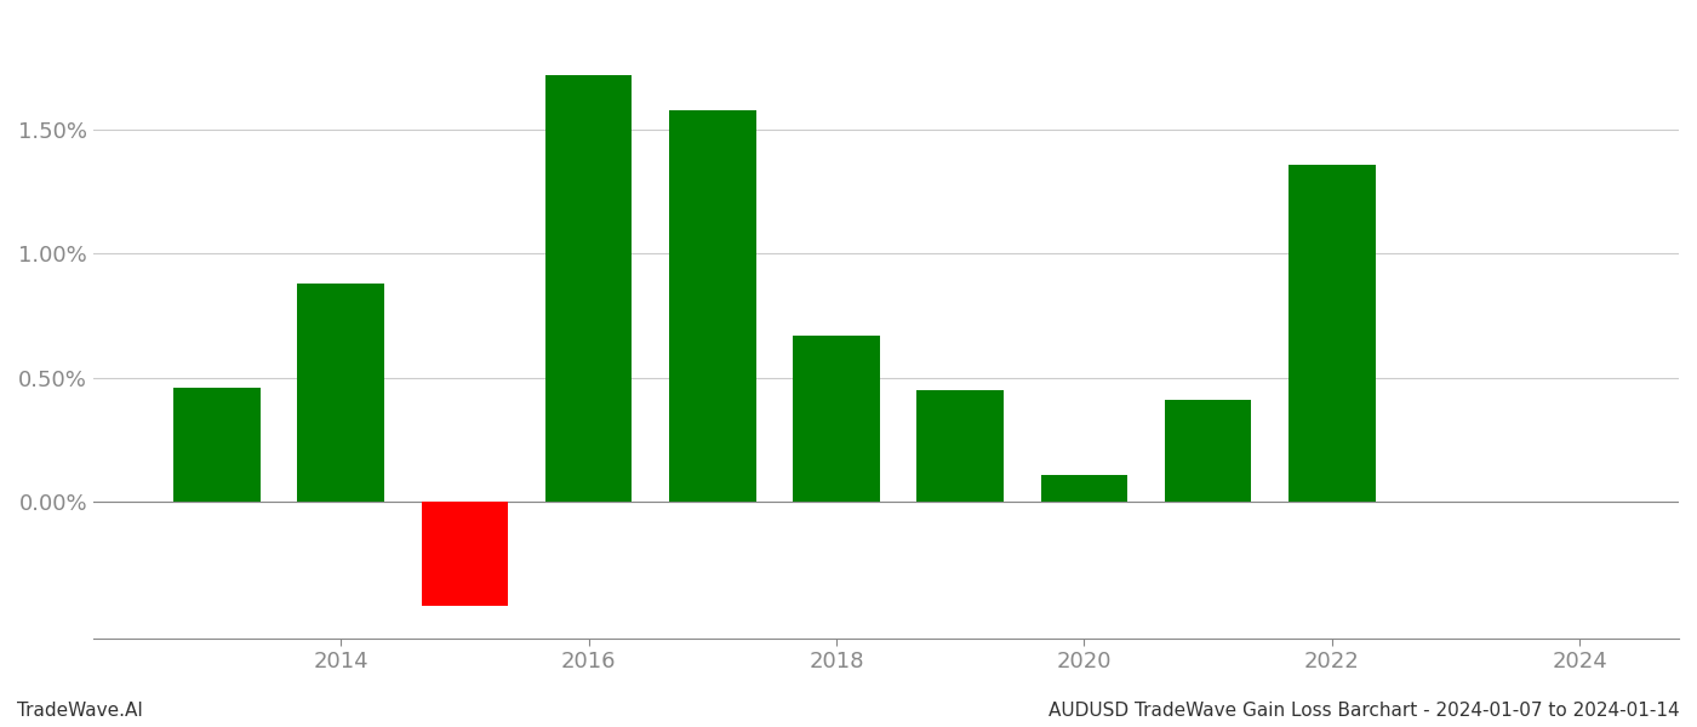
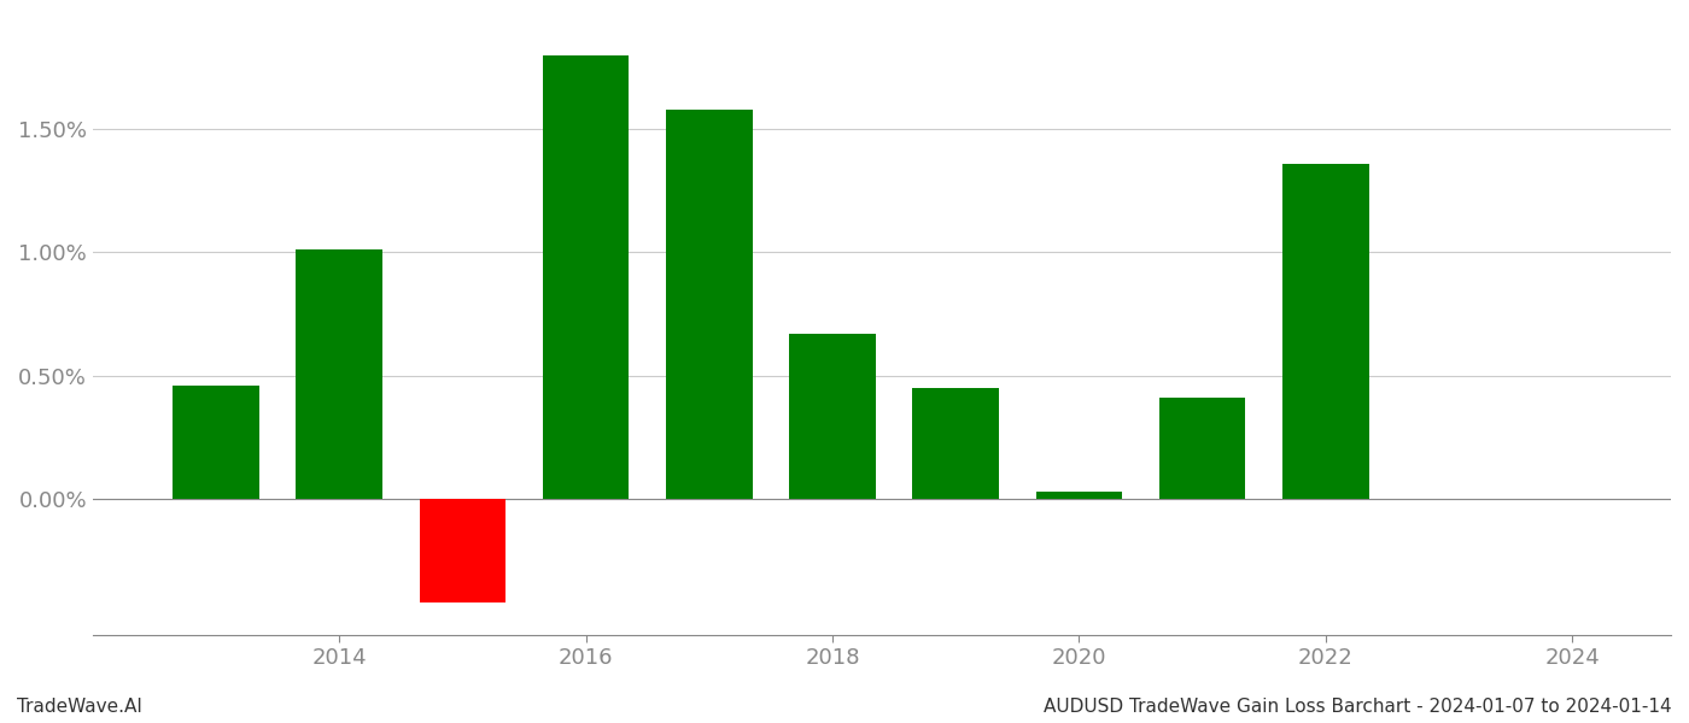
2014: 0.88% -> 1.01%
2016: 1.72% -> 1.80%
2020: 0.11% -> 0.03%
